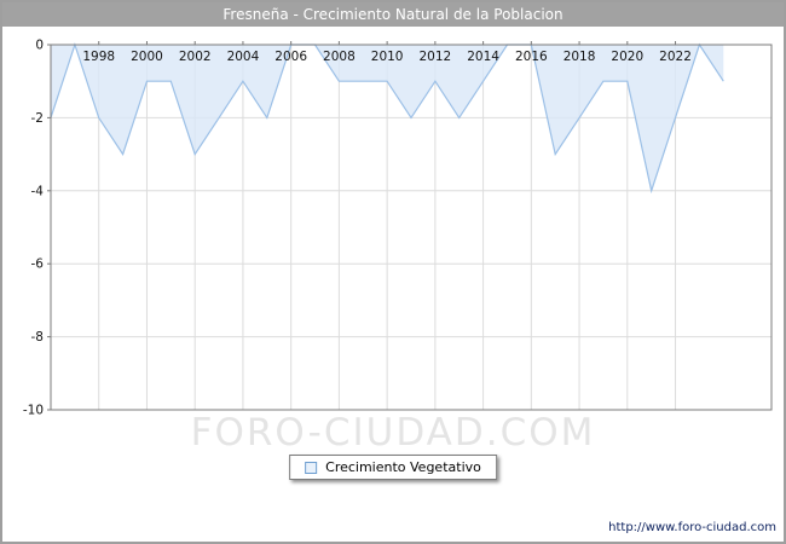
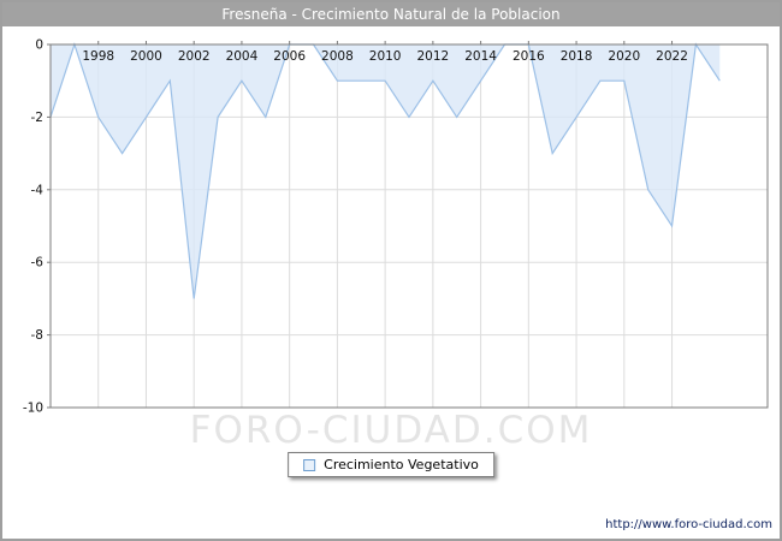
2000: -1 -> -2
2002: -3 -> -7
2022: -2 -> -5
